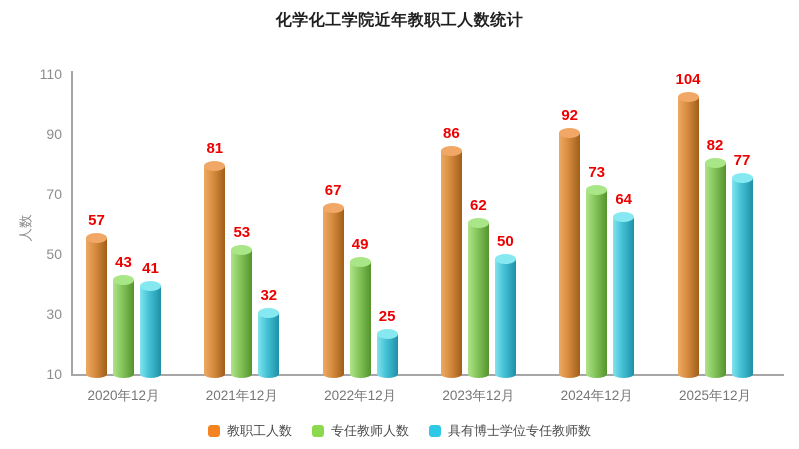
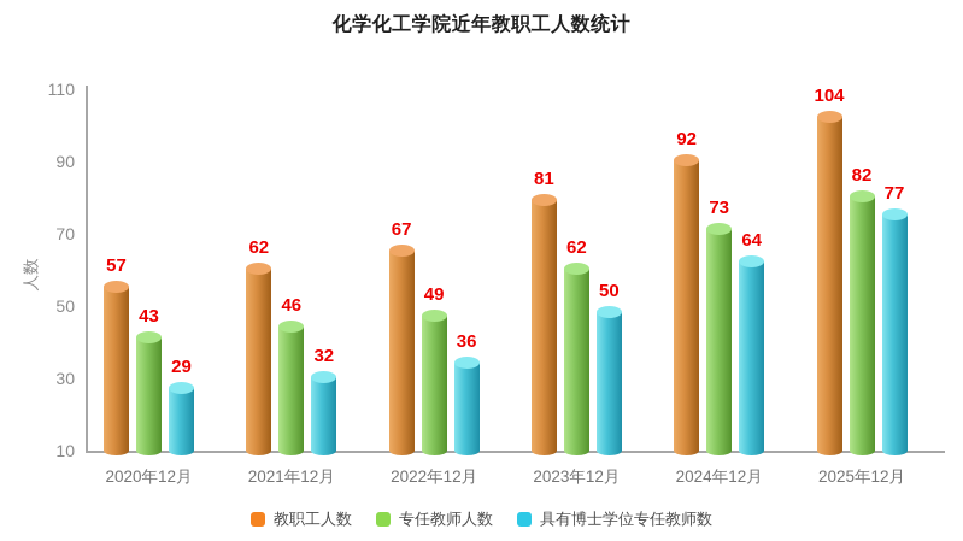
具有博士学位专任教师数/2020年12月: 41 -> 29
教职工人数/2021年12月: 81 -> 62
专任教师人数/2021年12月: 53 -> 46
具有博士学位专任教师数/2022年12月: 25 -> 36
教职工人数/2023年12月: 86 -> 81
